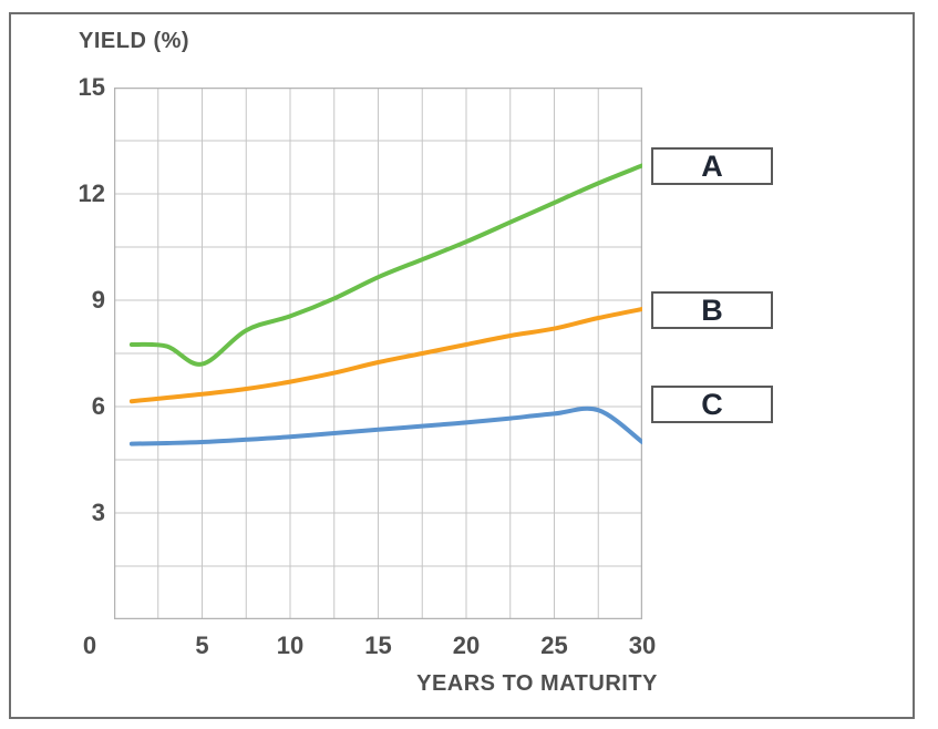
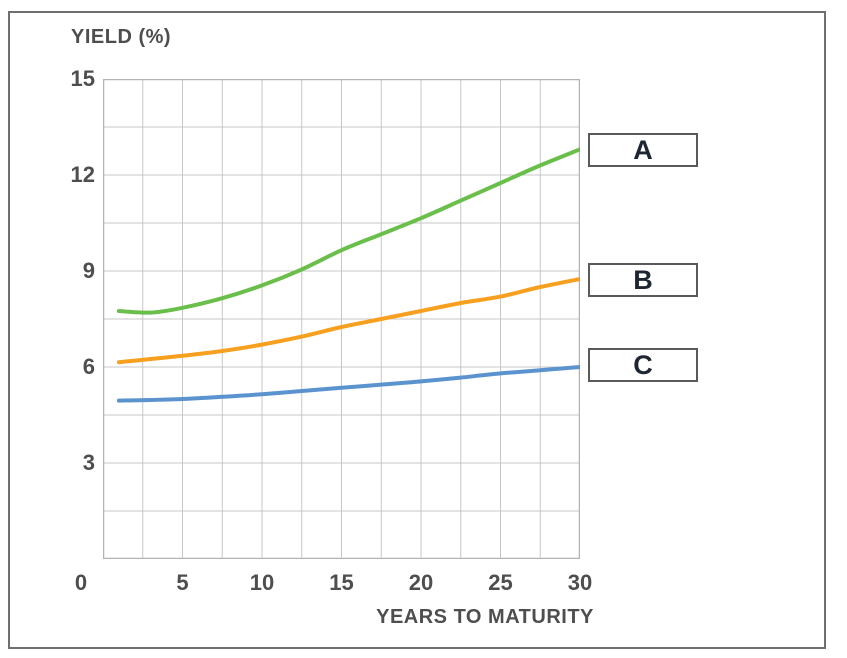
A/5: 7.2 -> 7.8
C/30: 5.0 -> 6.0
